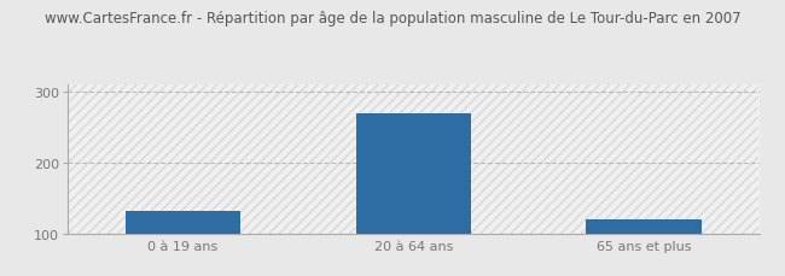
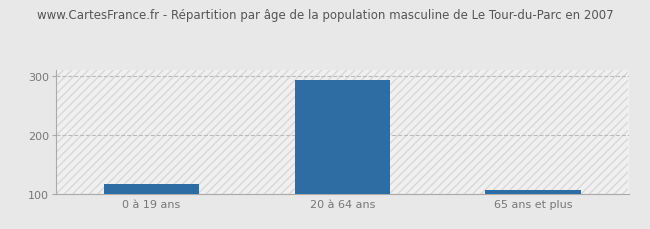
0 à 19 ans: 132 -> 116
20 à 64 ans: 268 -> 292
65 ans et plus: 120 -> 107
